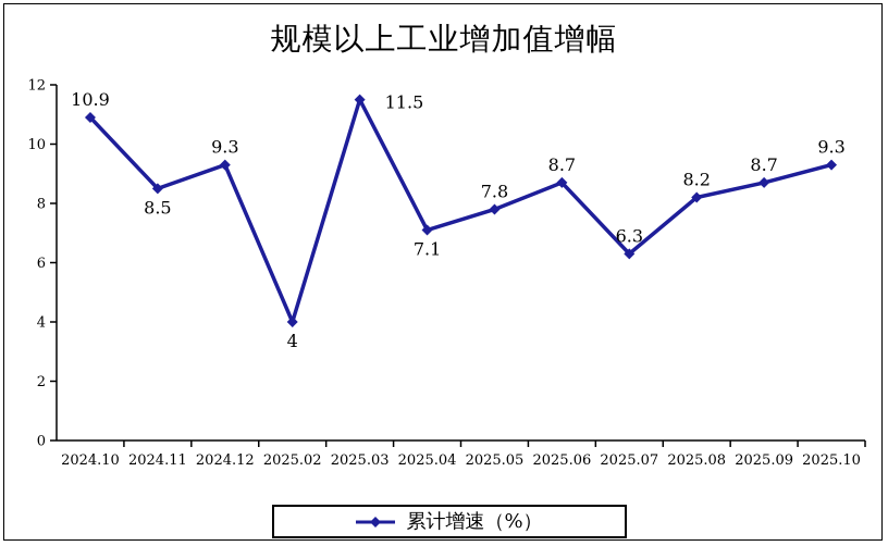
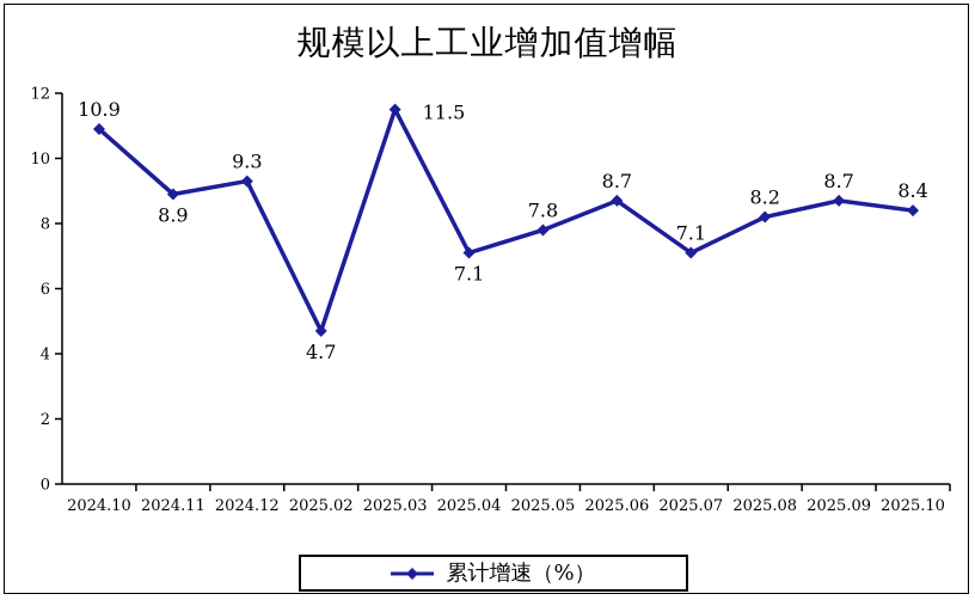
2024.11: 8.5 -> 8.9
2025.02: 4 -> 4.7
2025.07: 6.3 -> 7.1
2025.10: 9.3 -> 8.4
